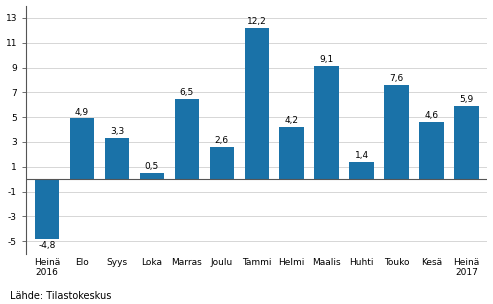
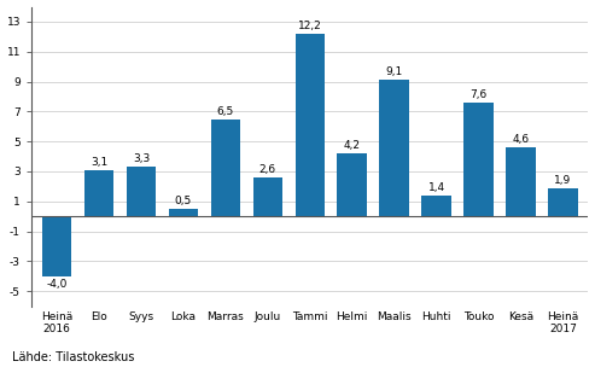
Heinä 2016: -4,8 -> -4,0
Elo: 4,9 -> 3,1
Heinä 2017: 5,9 -> 1,9
